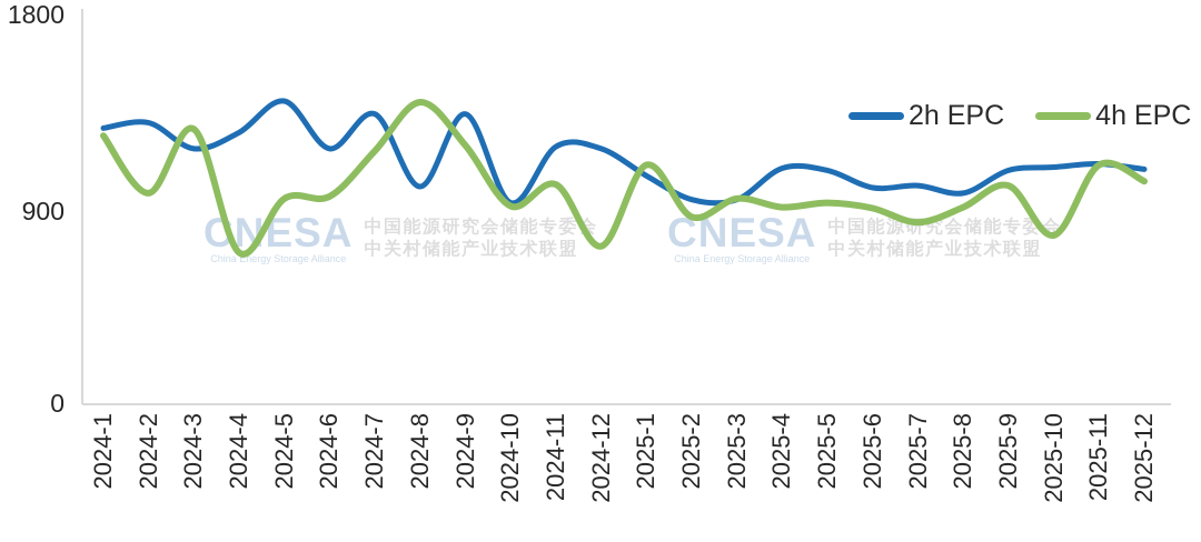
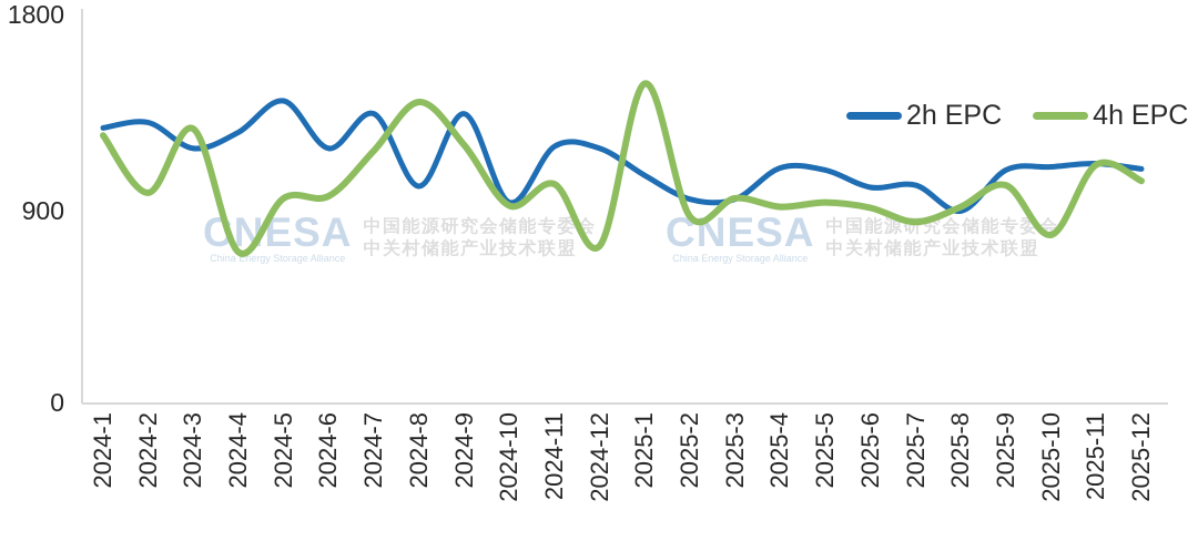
4h EPC/2025-1: 1100 -> 1480
2h EPC/2025-8: 980 -> 890
